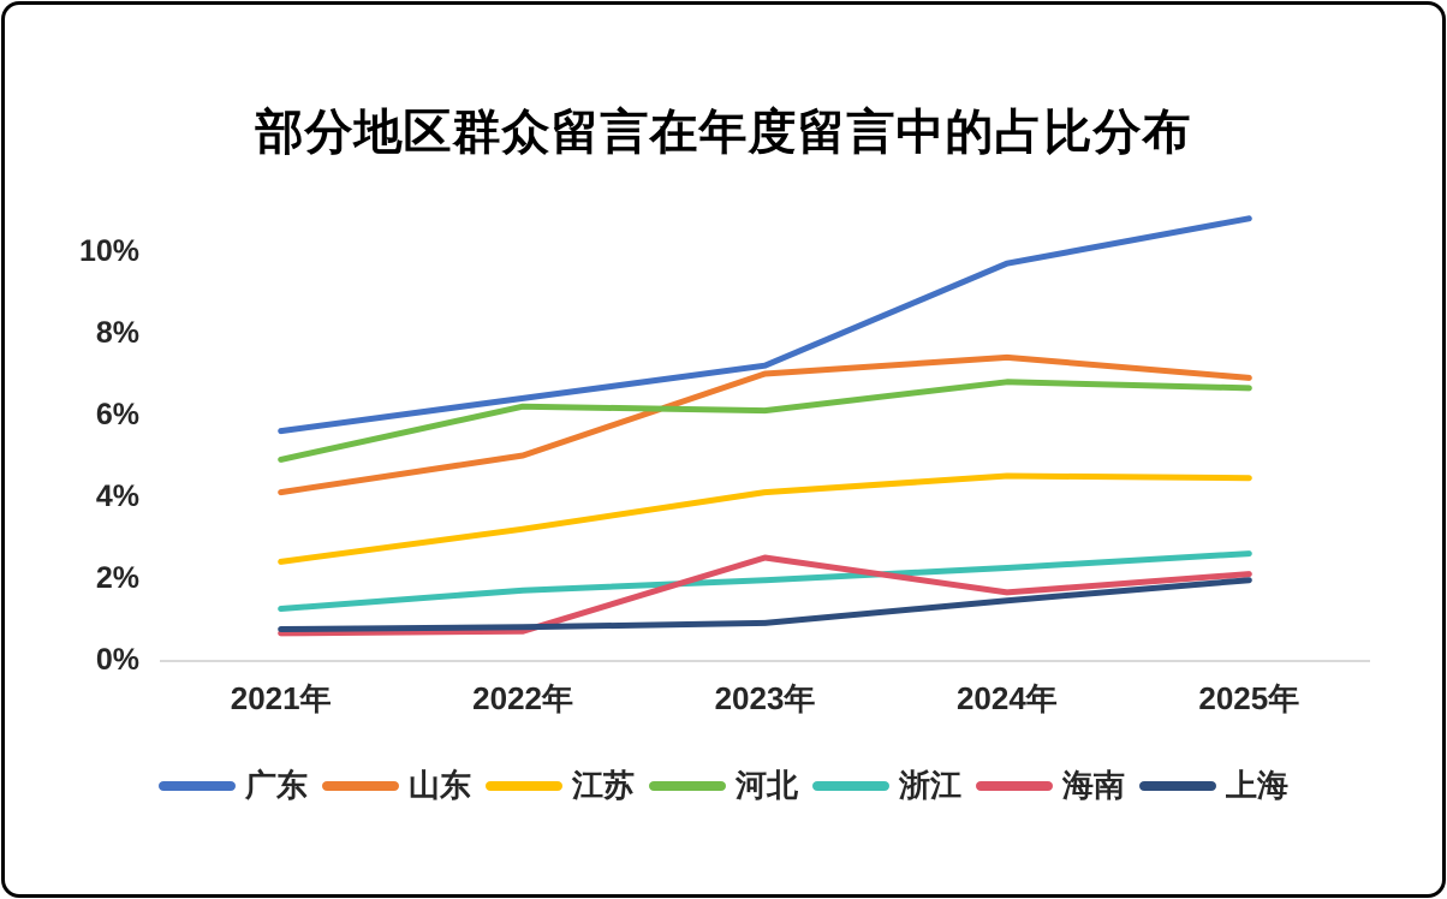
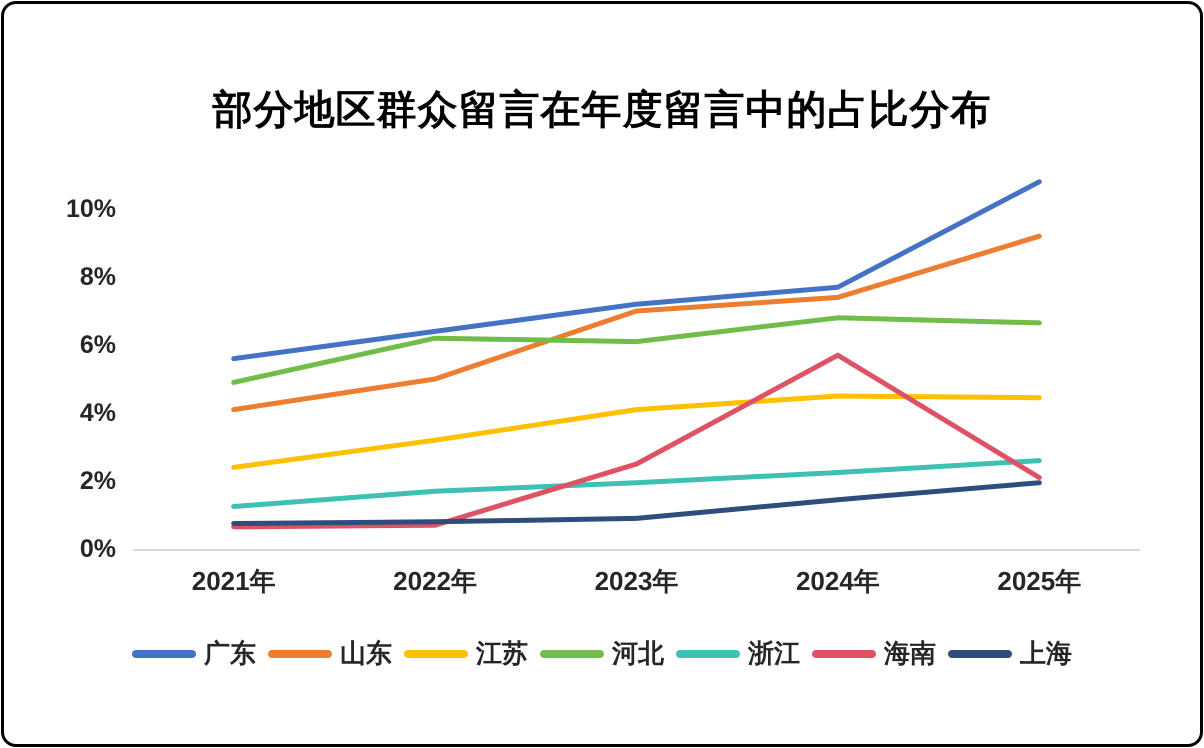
广东/2024年: 9.7% -> 7.7%
海南/2024年: 1.6% -> 5.7%
山东/2025年: 6.9% -> 9.2%
